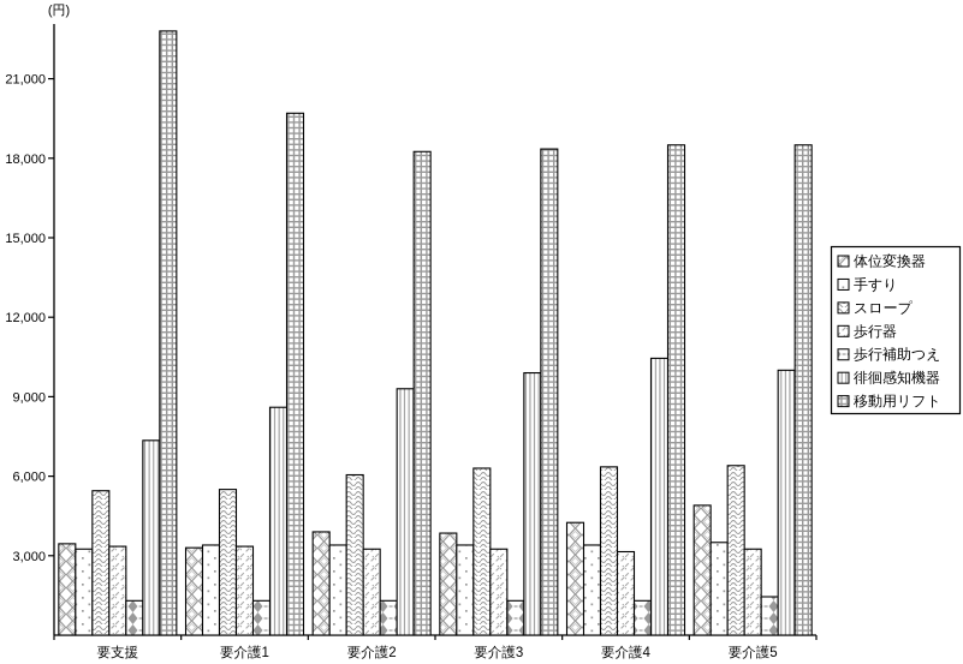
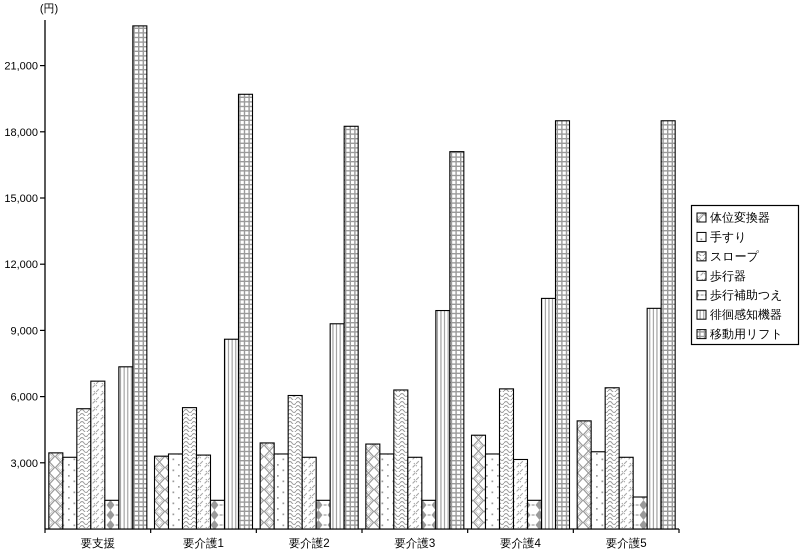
歩行器/要支援: 3400 -> 6700
移動用リフト/要介護3: 18400 -> 17100
